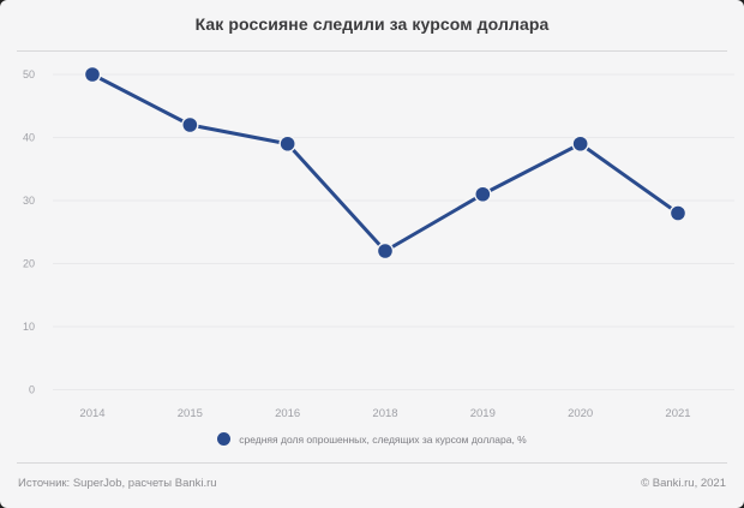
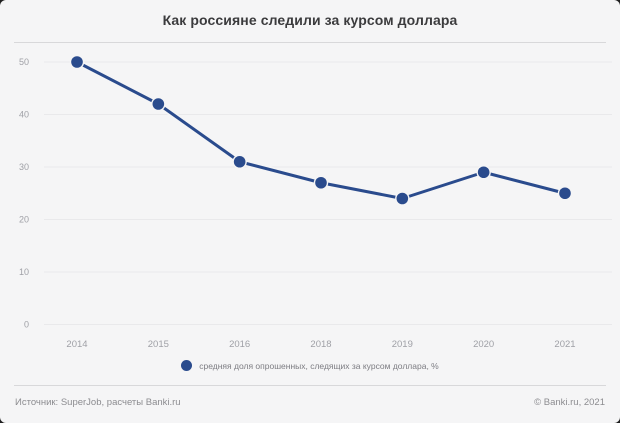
2016: 39 -> 31
2018: 22 -> 27
2019: 31 -> 24
2020: 39 -> 29
2021: 28 -> 25
